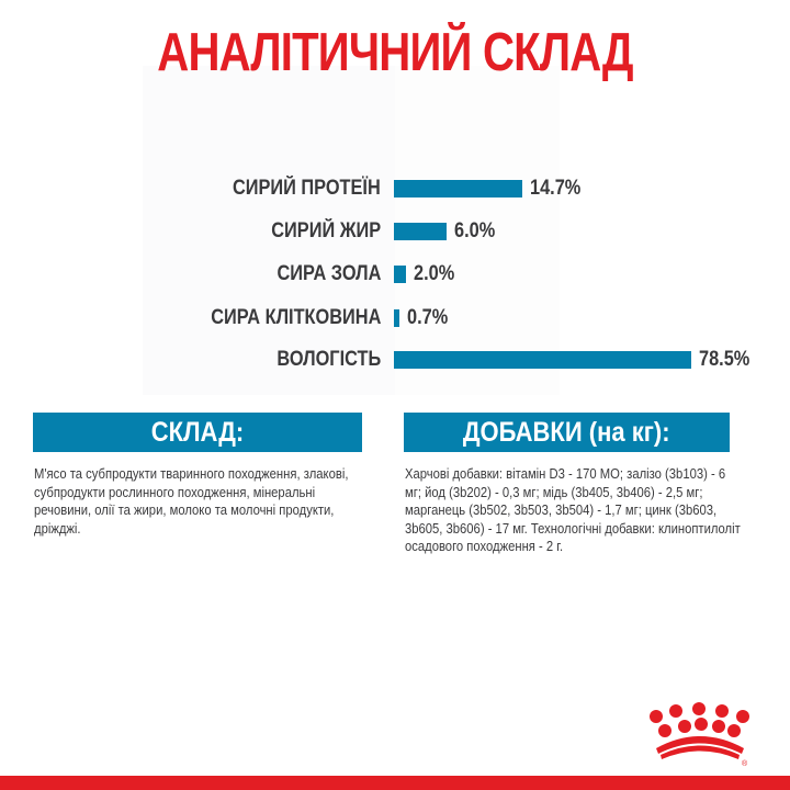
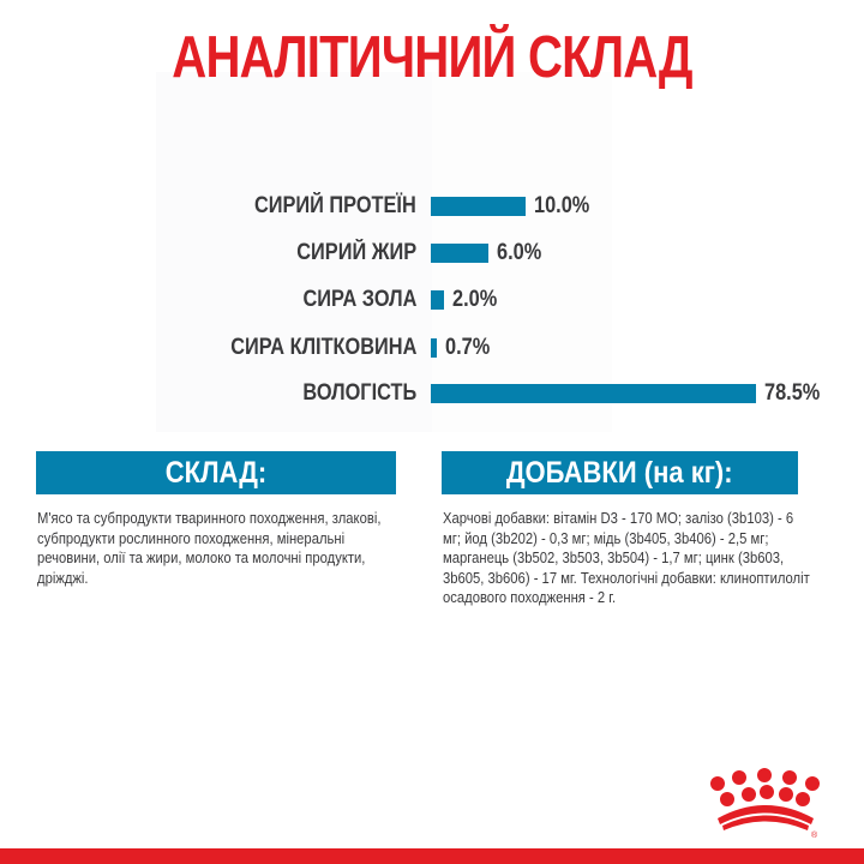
СИРИЙ ПРОТЕЇН: 14.7% -> 10.0%
